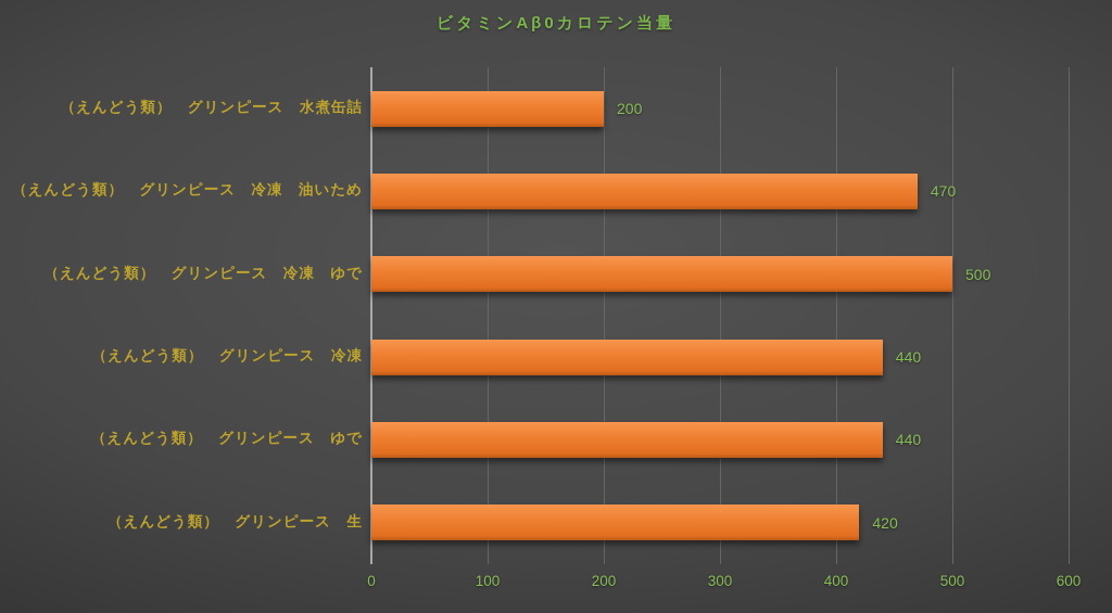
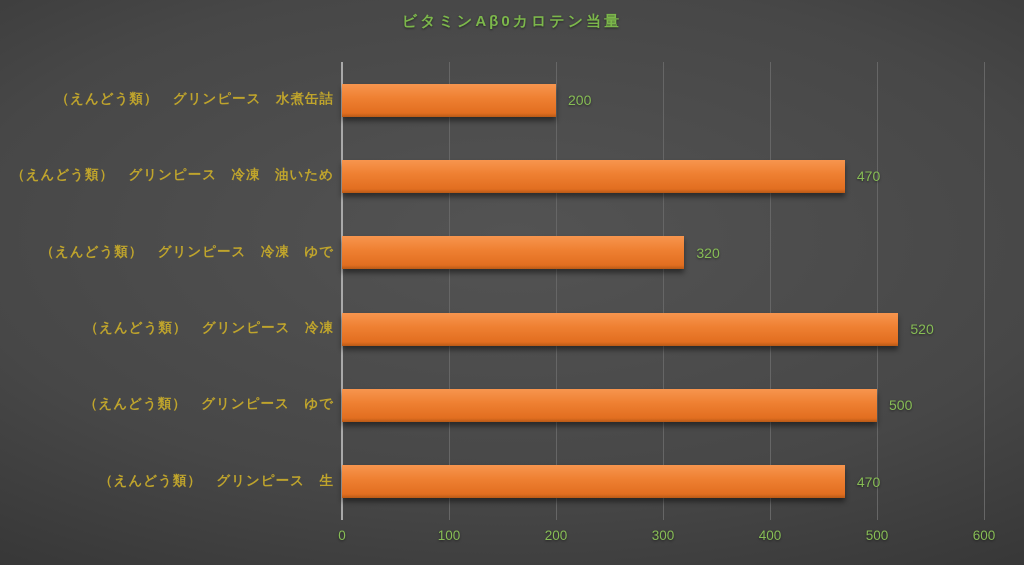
（えんどう類） グリンピース 冷凍 ゆで: 500 -> 320
（えんどう類） グリンピース 冷凍: 440 -> 520
（えんどう類） グリンピース ゆで: 440 -> 500
（えんどう類） グリンピース 生: 420 -> 470
